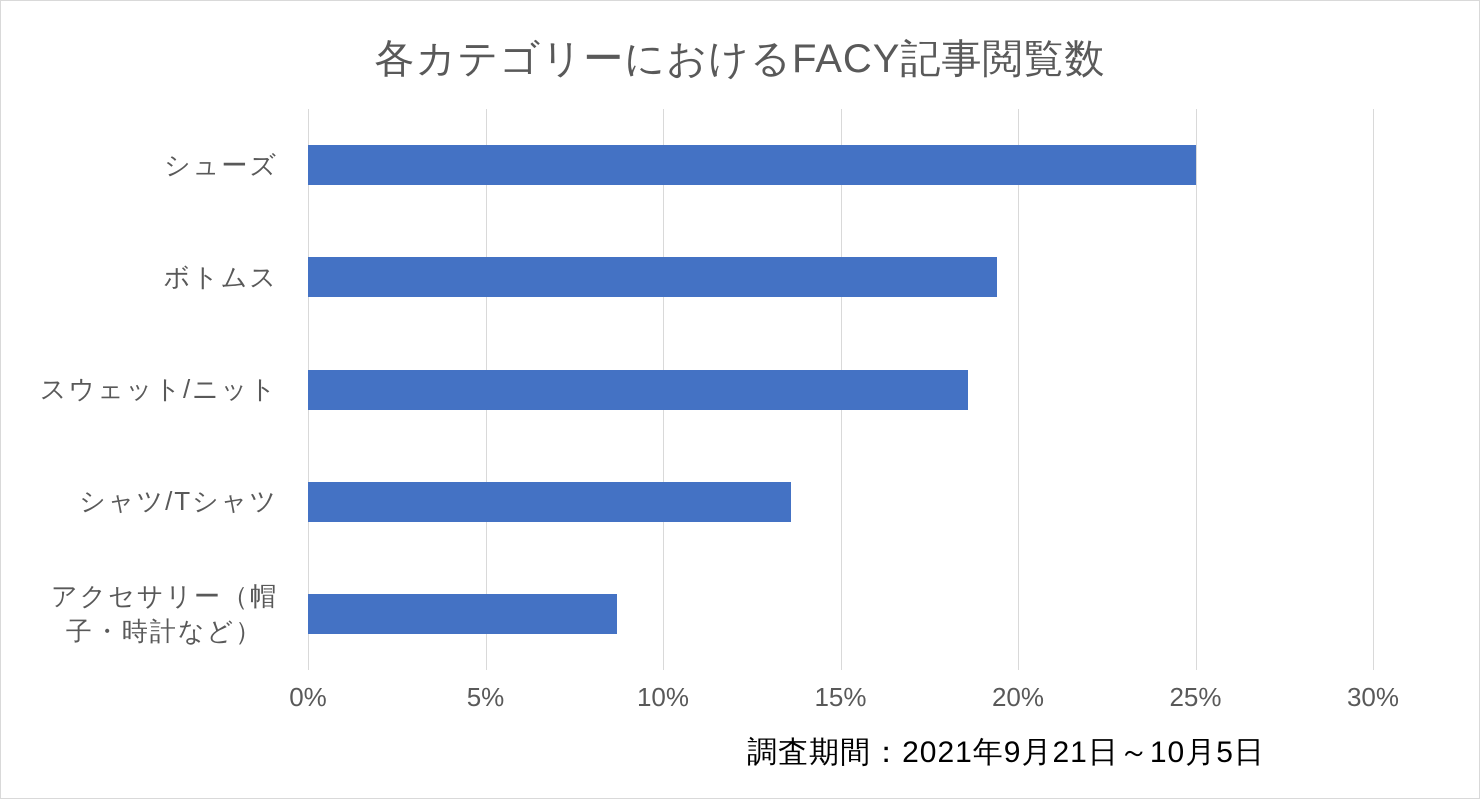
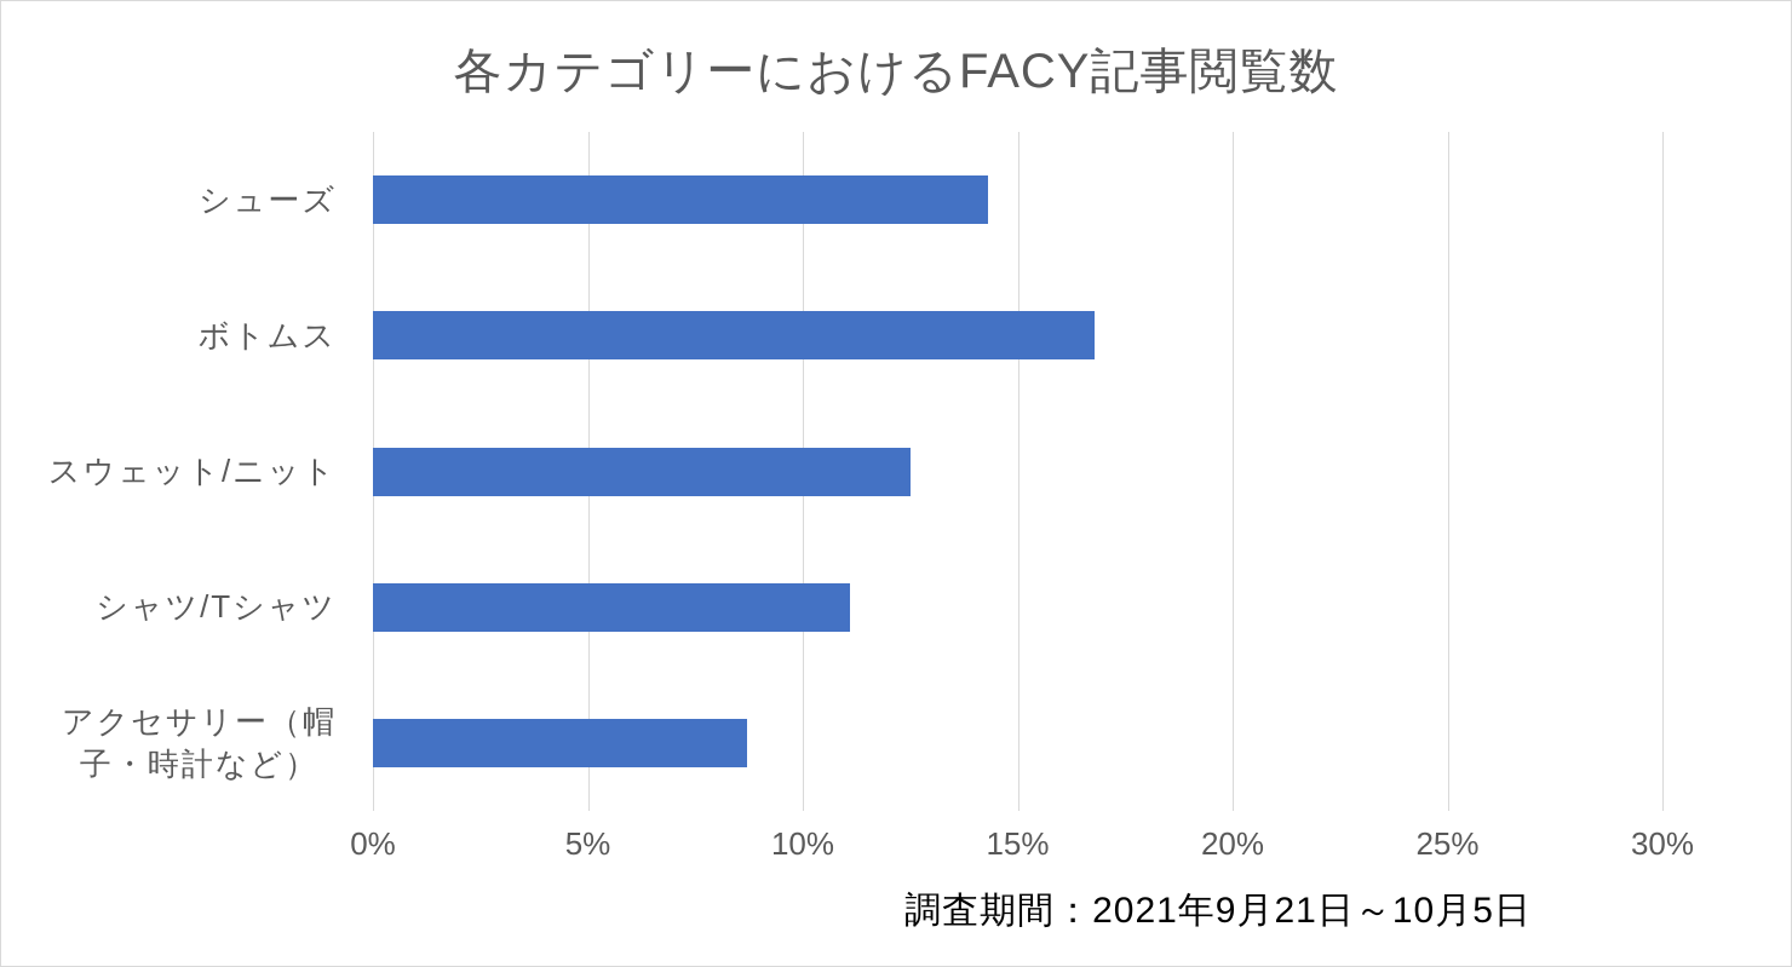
シューズ: 25.0% -> 14.3%
ボトムス: 19.4% -> 16.8%
スウェット/ニット: 18.6% -> 12.5%
シャツ/Tシャツ: 13.6% -> 11.1%
